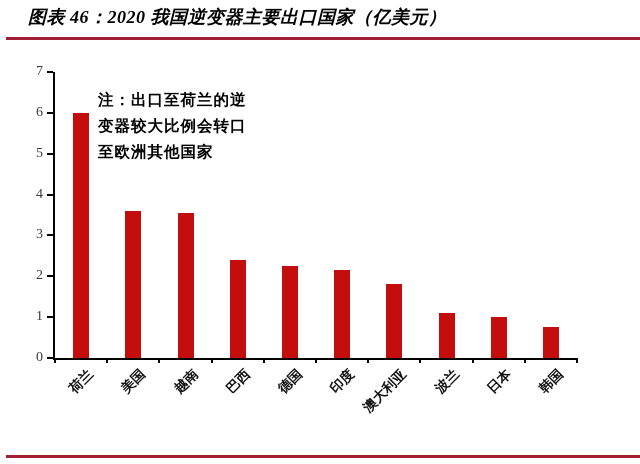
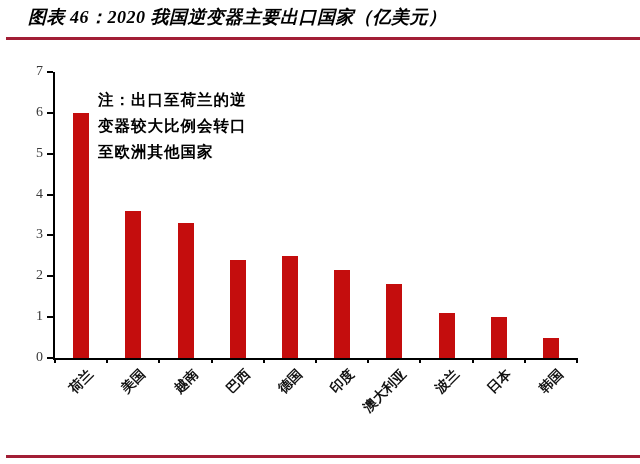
越南: 3.5 -> 3.3
德国: 2.2 -> 2.5
韩国: 0.8 -> 0.5
